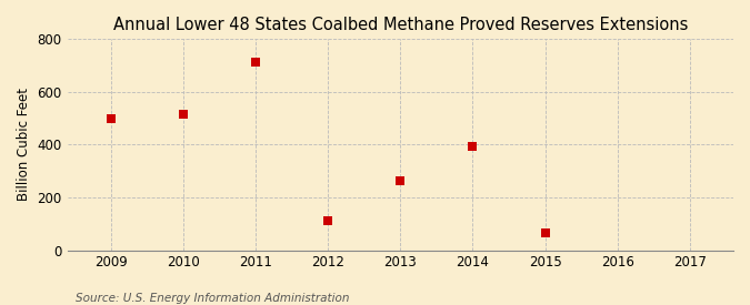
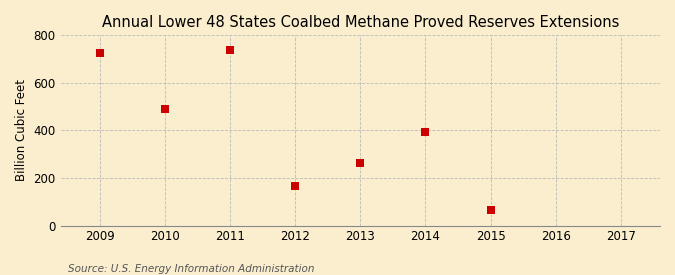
2009: 500 -> 725
2010: 515 -> 490
2011: 715 -> 740
2012: 110 -> 165
